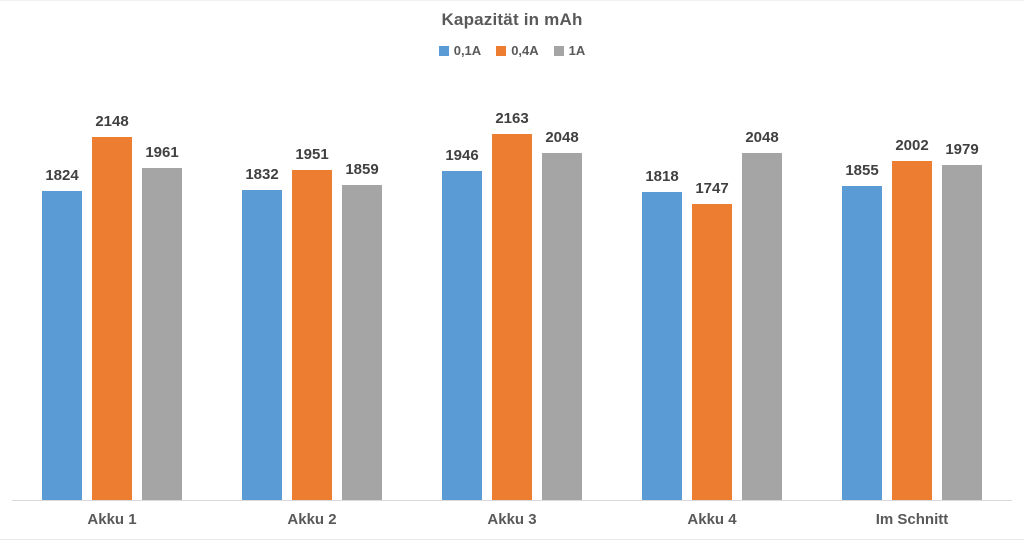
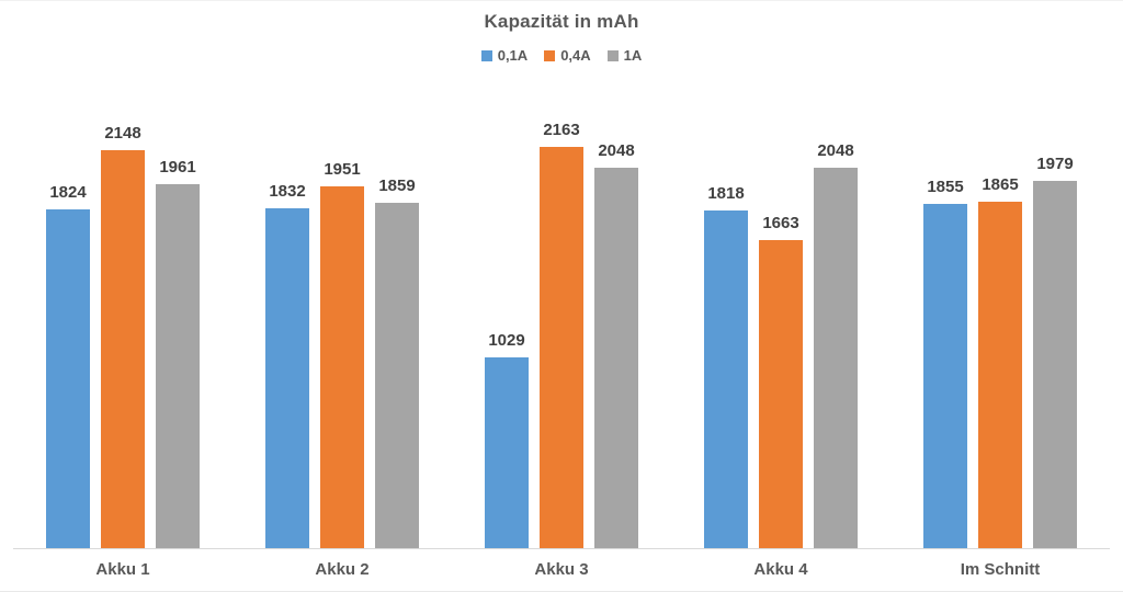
0,1A/Akku 3: 1946 -> 1029
0,4A/Akku 4: 1747 -> 1663
0,4A/Im Schnitt: 2002 -> 1865
